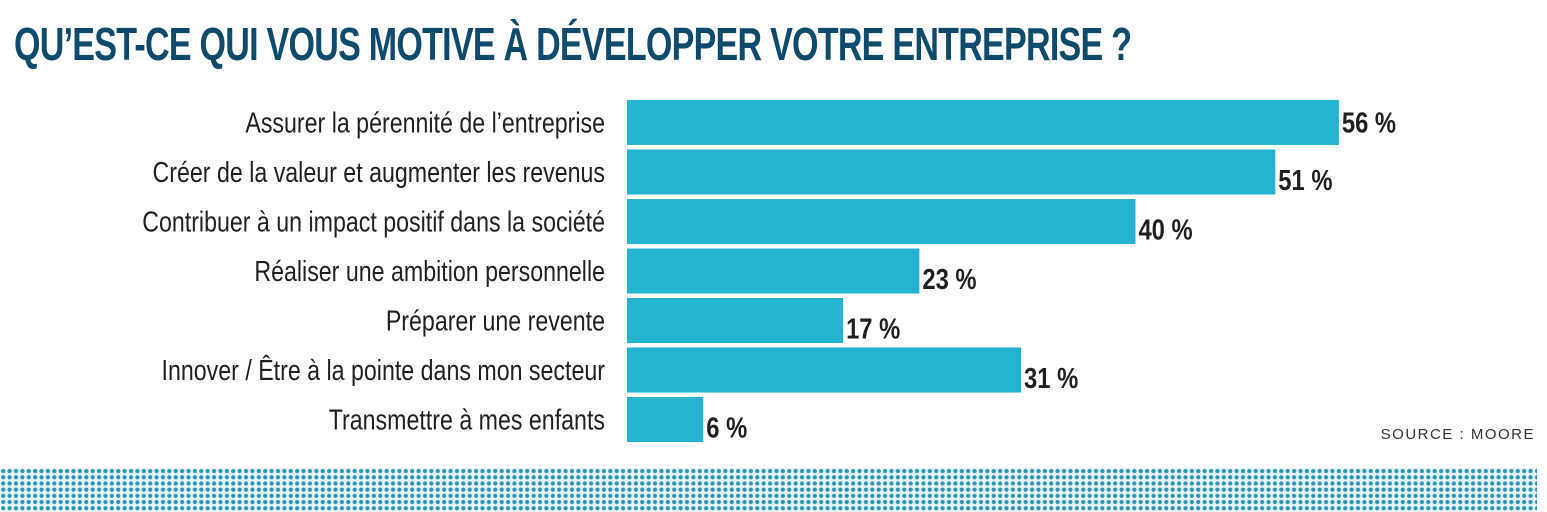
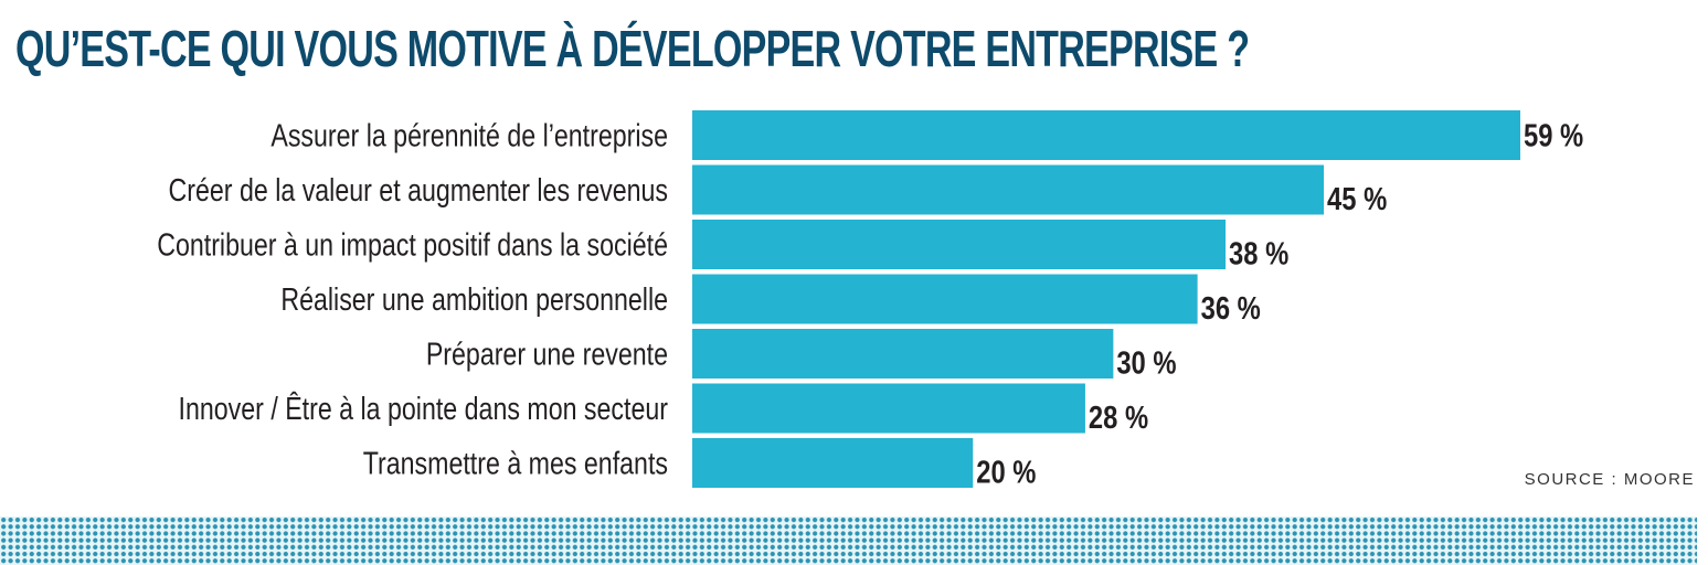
Assurer la pérennité de l’entreprise: 56 -> 59
Créer de la valeur et augmenter les revenus: 51 -> 45
Contribuer à un impact positif dans la société: 40 -> 38
Réaliser une ambition personnelle: 23 -> 36
Préparer une revente: 17 -> 30
Innover / Être à la pointe dans mon secteur: 31 -> 28
Transmettre à mes enfants: 6 -> 20
